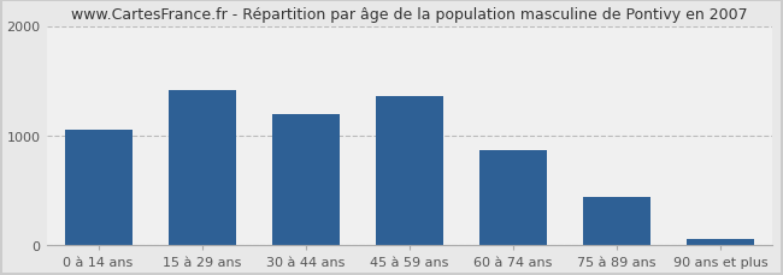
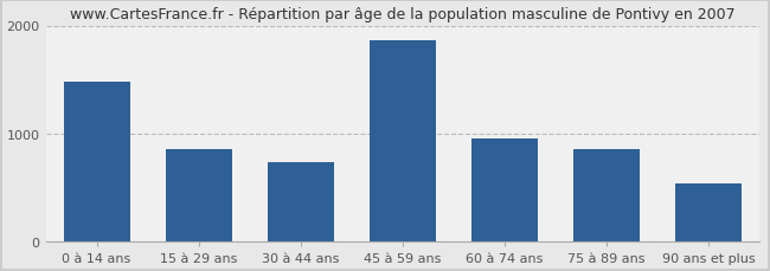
0 à 14 ans: 1060 -> 1480
15 à 29 ans: 1420 -> 860
30 à 44 ans: 1200 -> 740
45 à 59 ans: 1360 -> 1860
60 à 74 ans: 870 -> 960
75 à 89 ans: 440 -> 860
90 ans et plus: 60 -> 540
